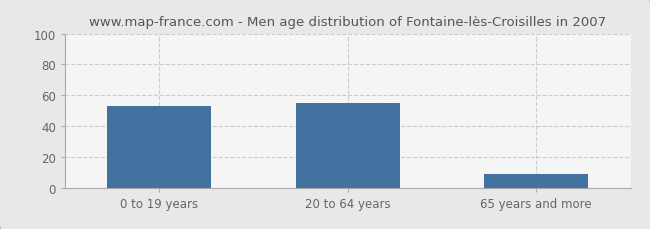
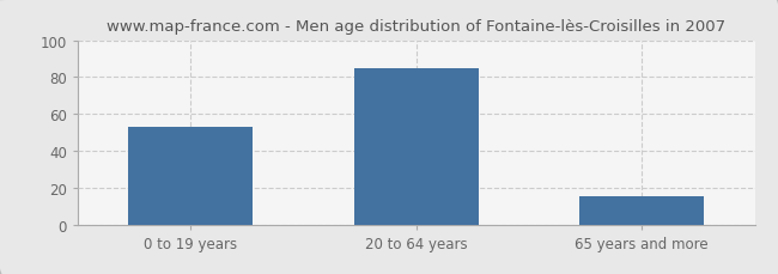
20 to 64 years: 55 -> 85
65 years and more: 9 -> 15
